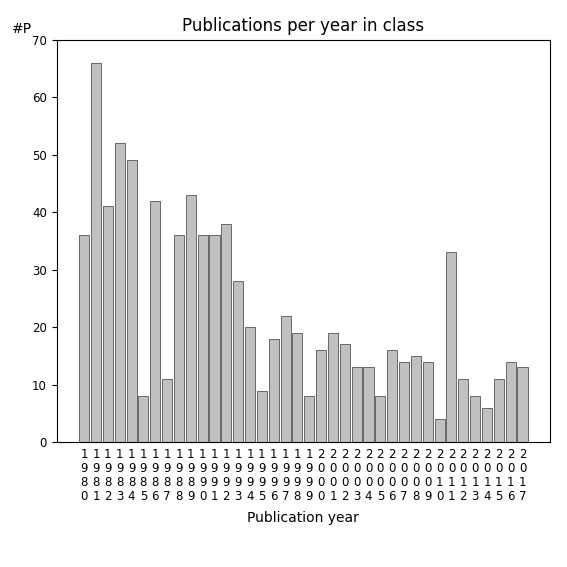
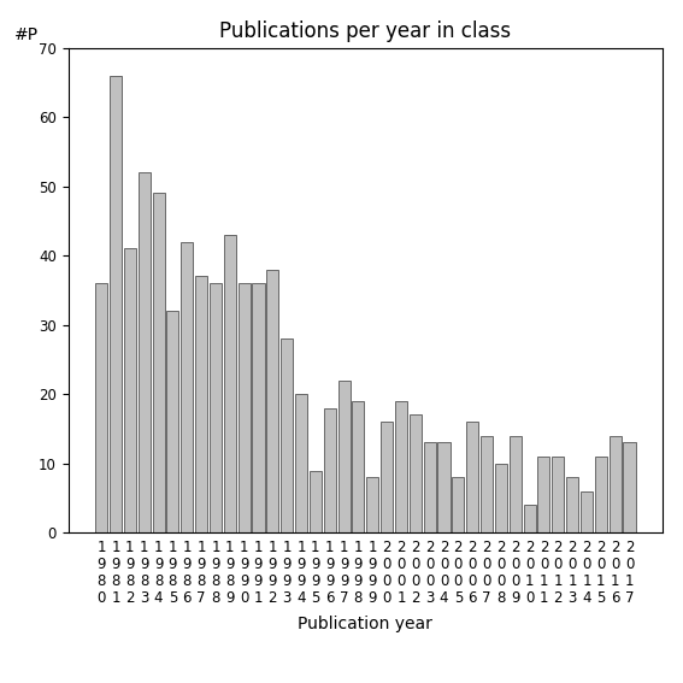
1 9 8 5: 8 -> 32
1 9 8 7: 11 -> 37
2 0 0 8: 15 -> 10
2 0 1 1: 33 -> 11
